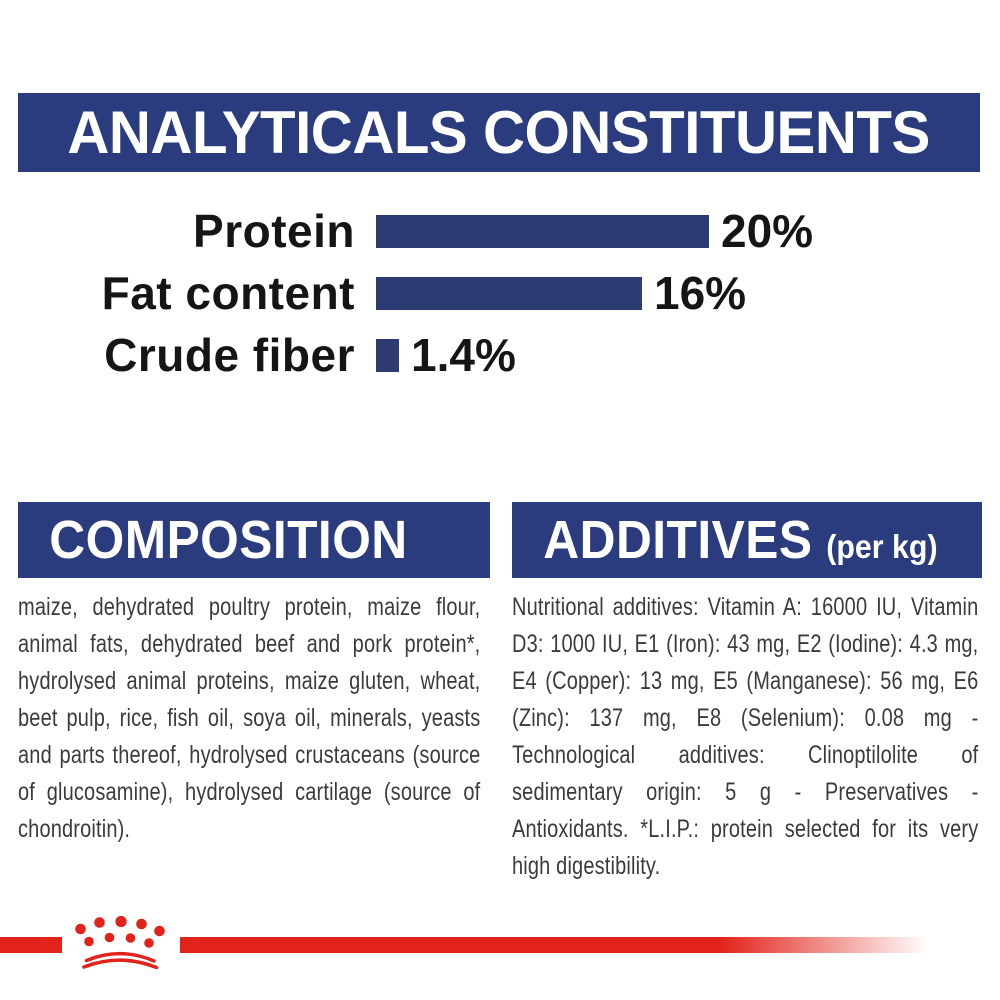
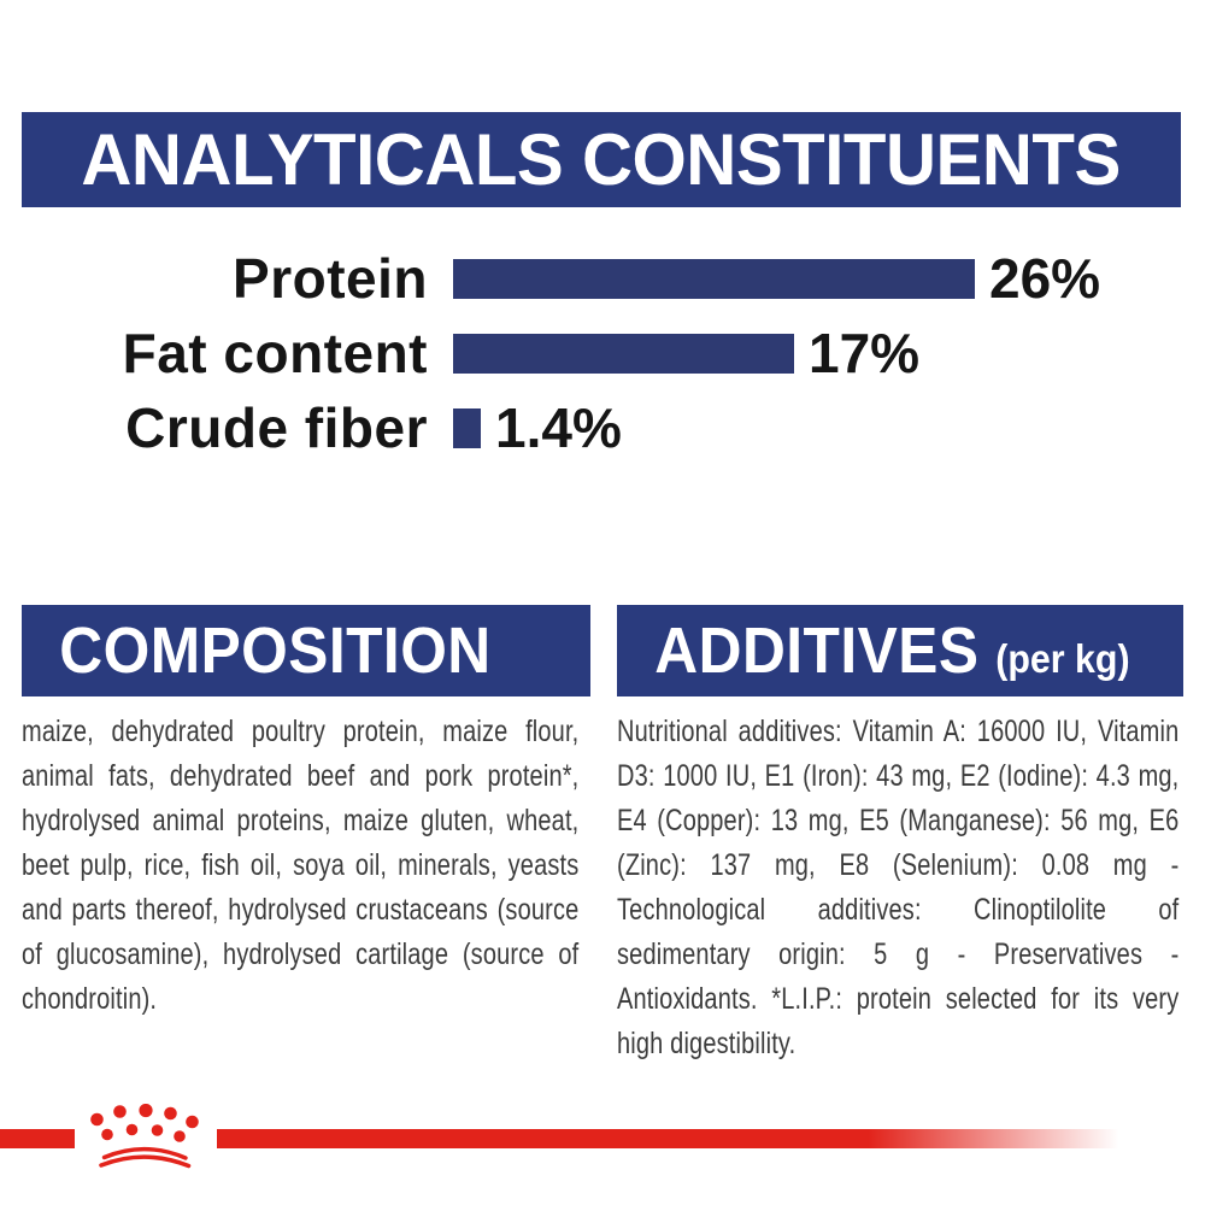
Protein: 20% -> 26%
Fat content: 16% -> 17%
